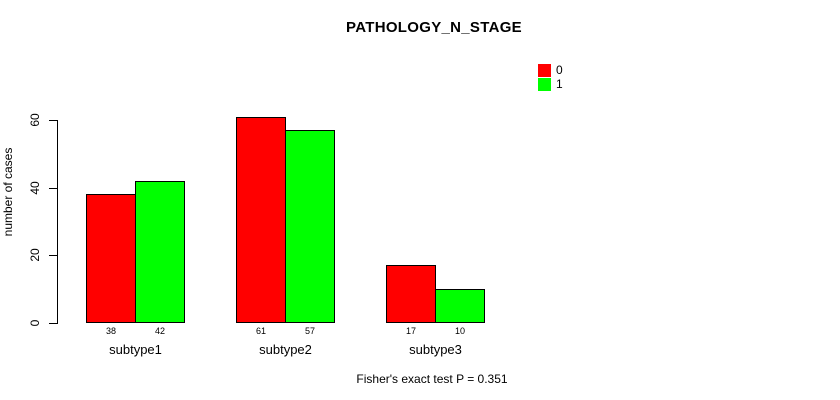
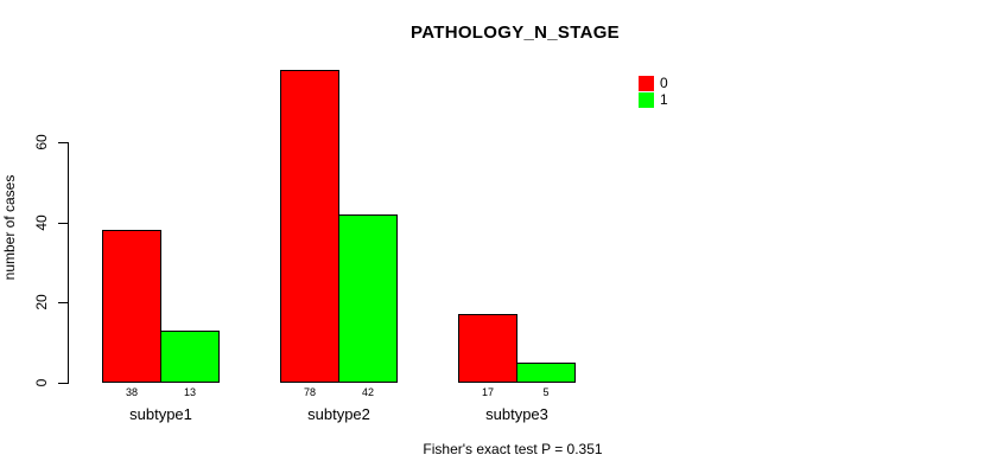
1/subtype1: 42 -> 13
0/subtype2: 61 -> 78
1/subtype2: 57 -> 42
1/subtype3: 10 -> 5
